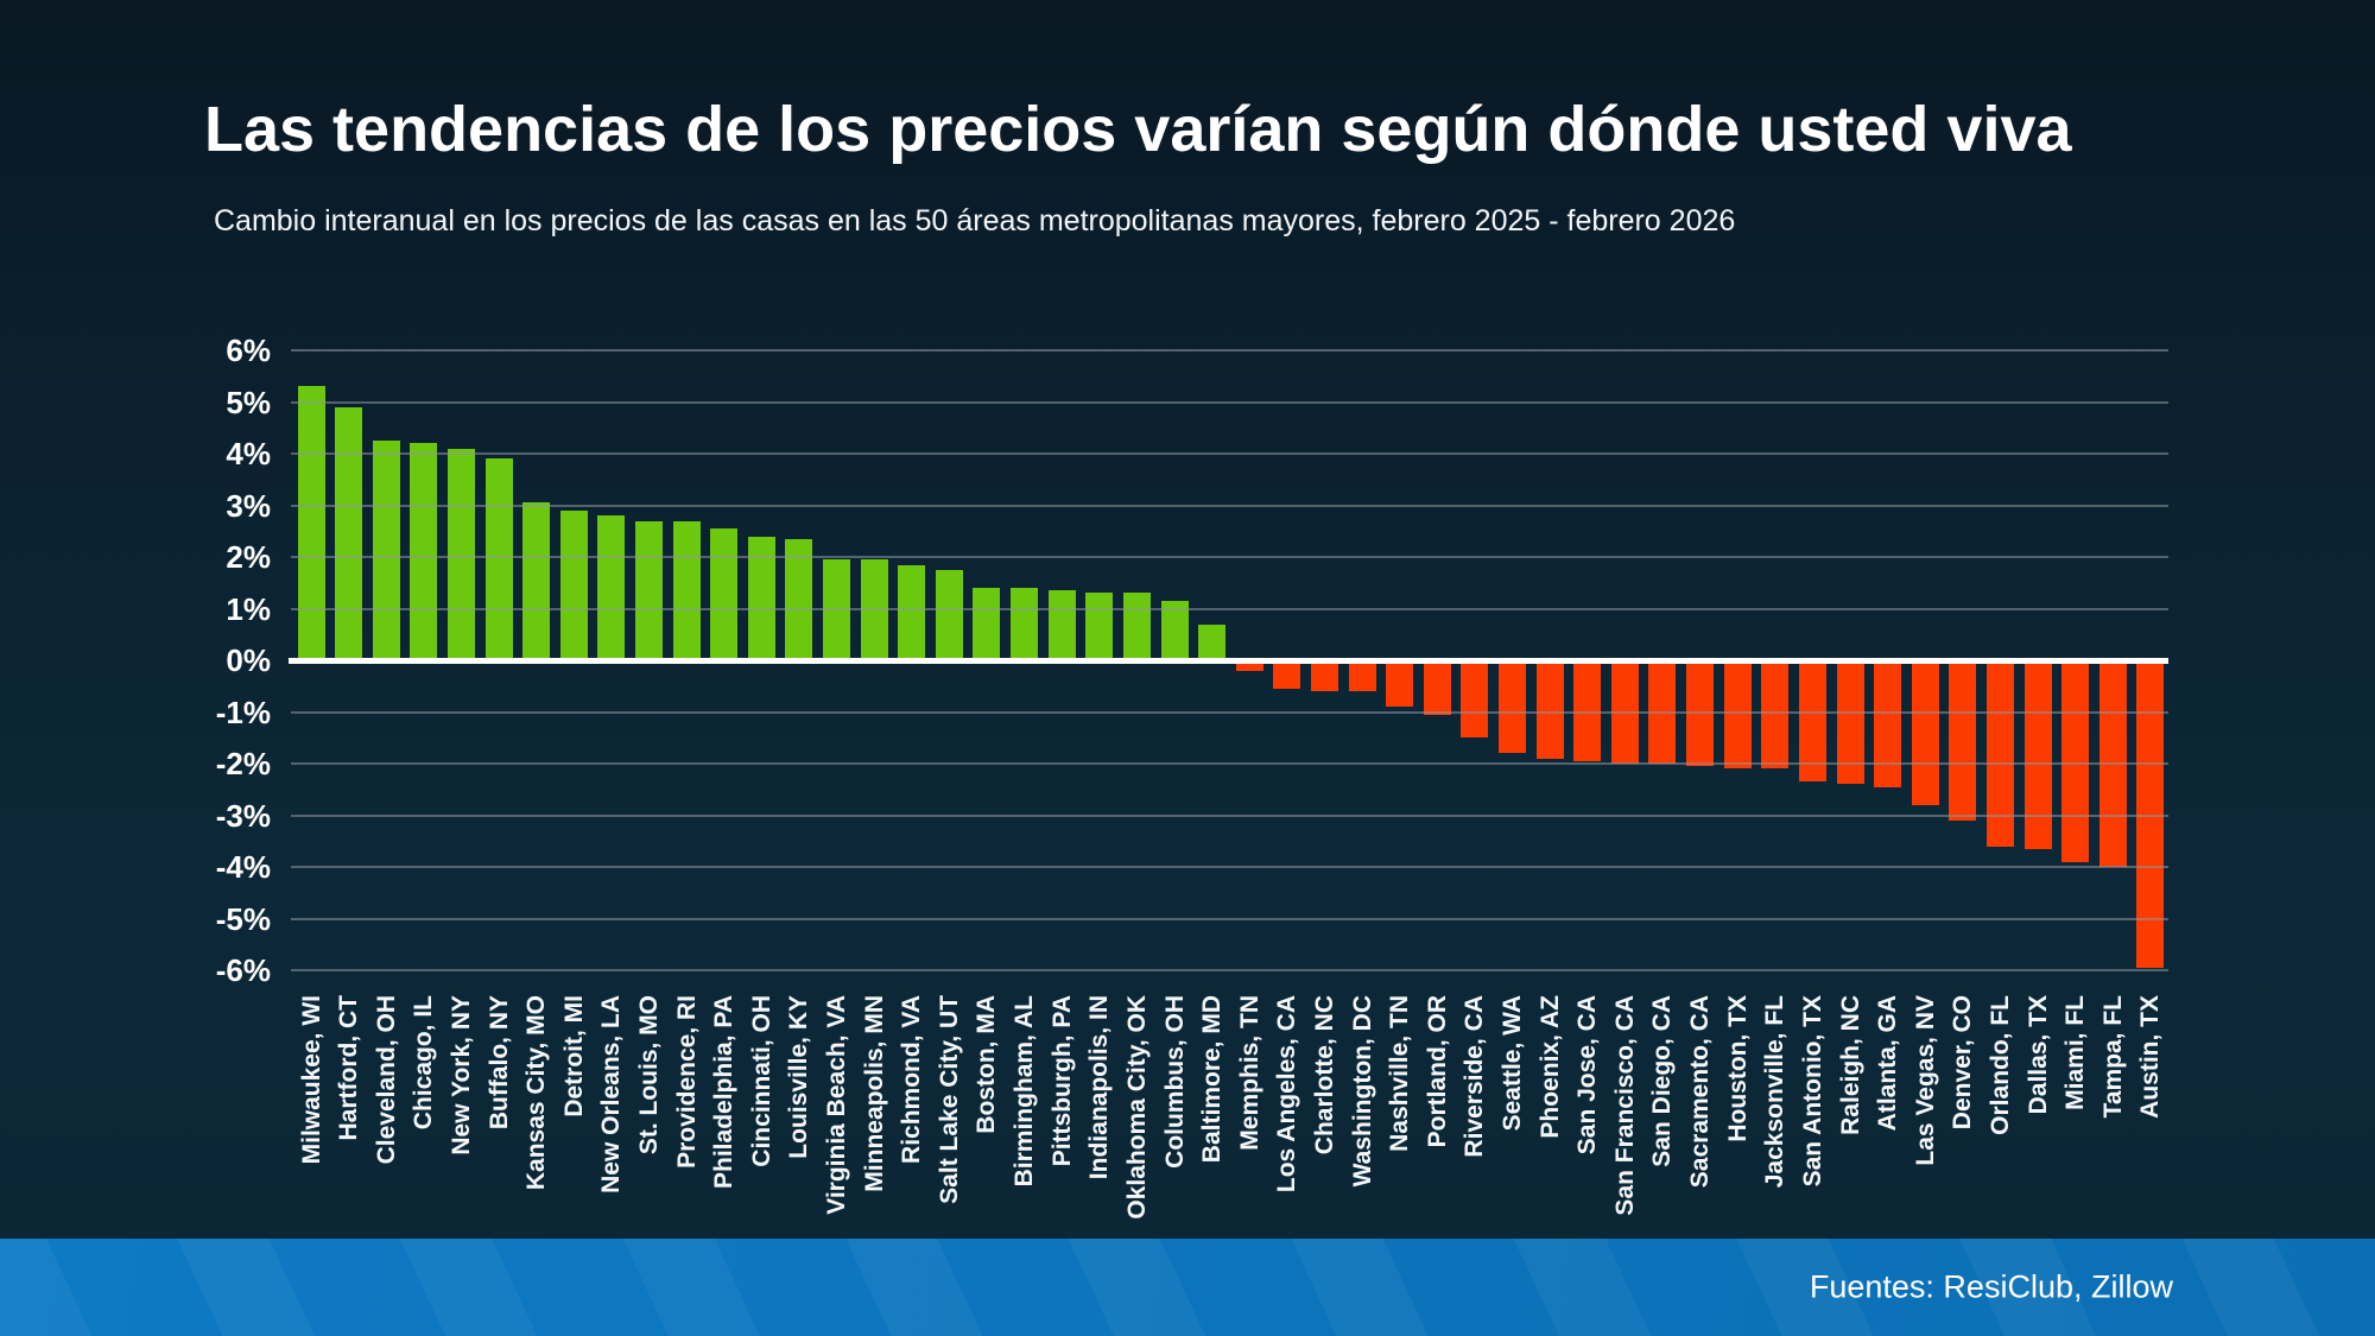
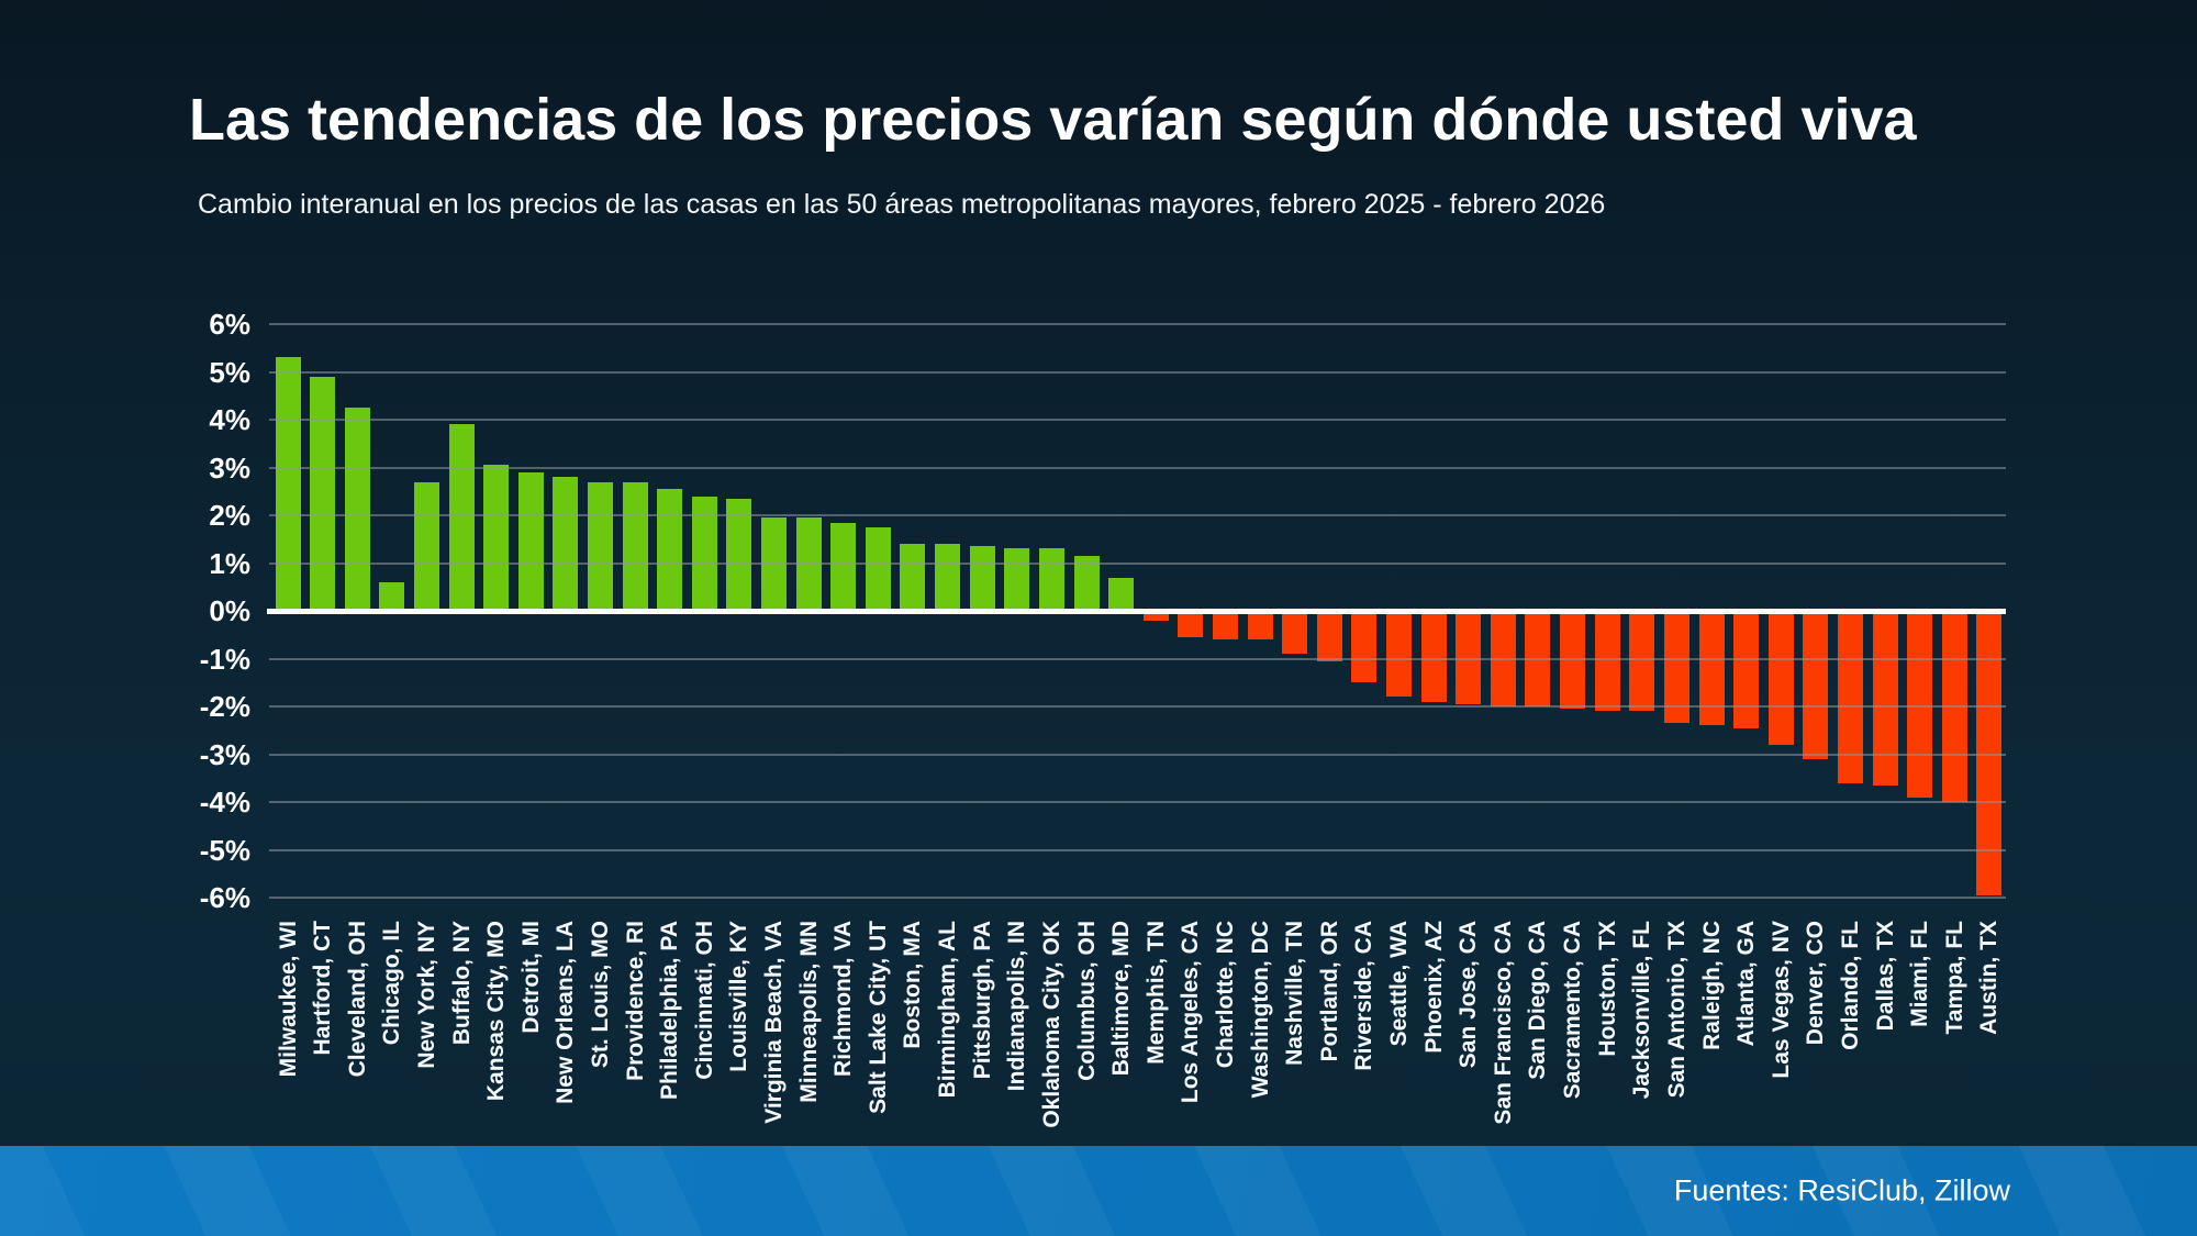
Chicago, IL: 4.2% -> 0.6%
New York, NY: 4.1% -> 2.7%
